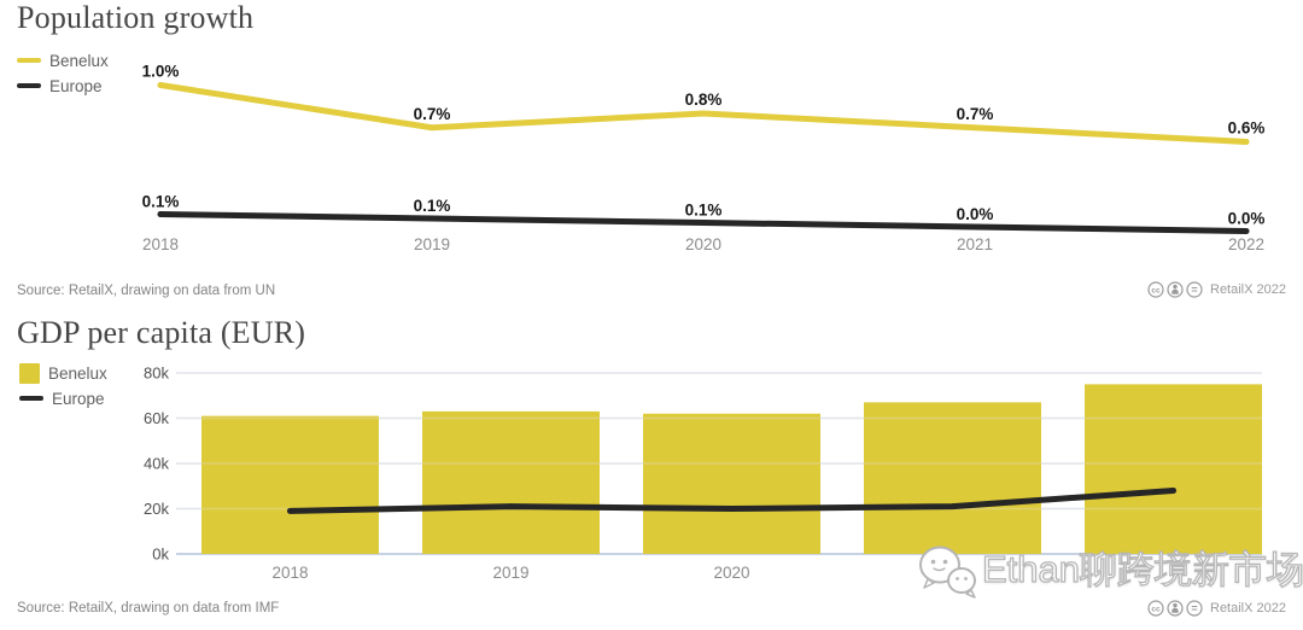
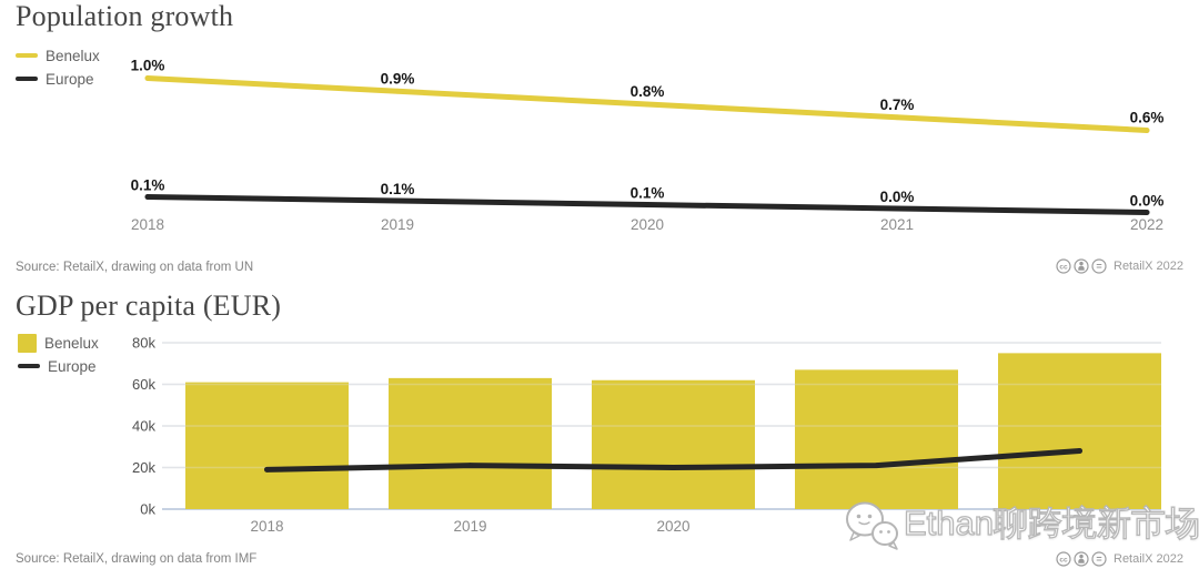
Population growth/Benelux/2019: 0.7% -> 0.9%
